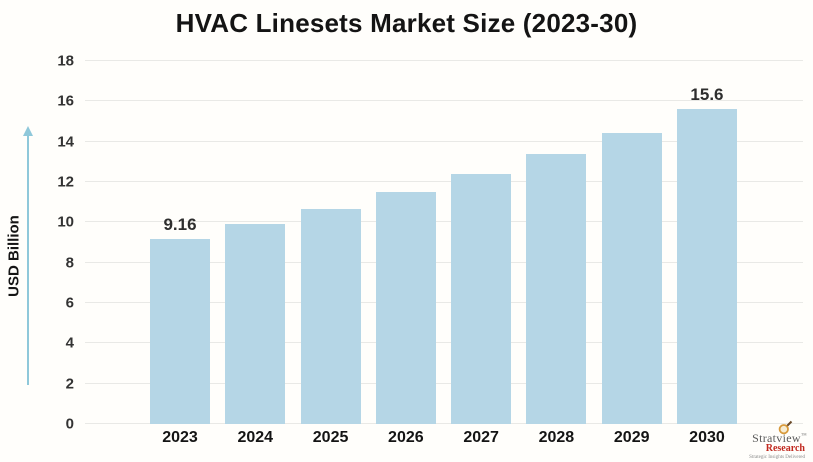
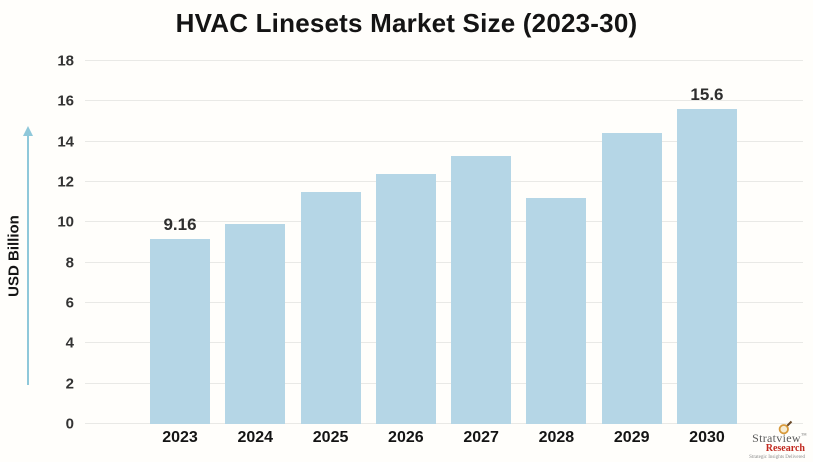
2025: 10.7 -> 11.5
2026: 11.5 -> 12.4
2027: 12.4 -> 13.3
2028: 13.4 -> 11.2
